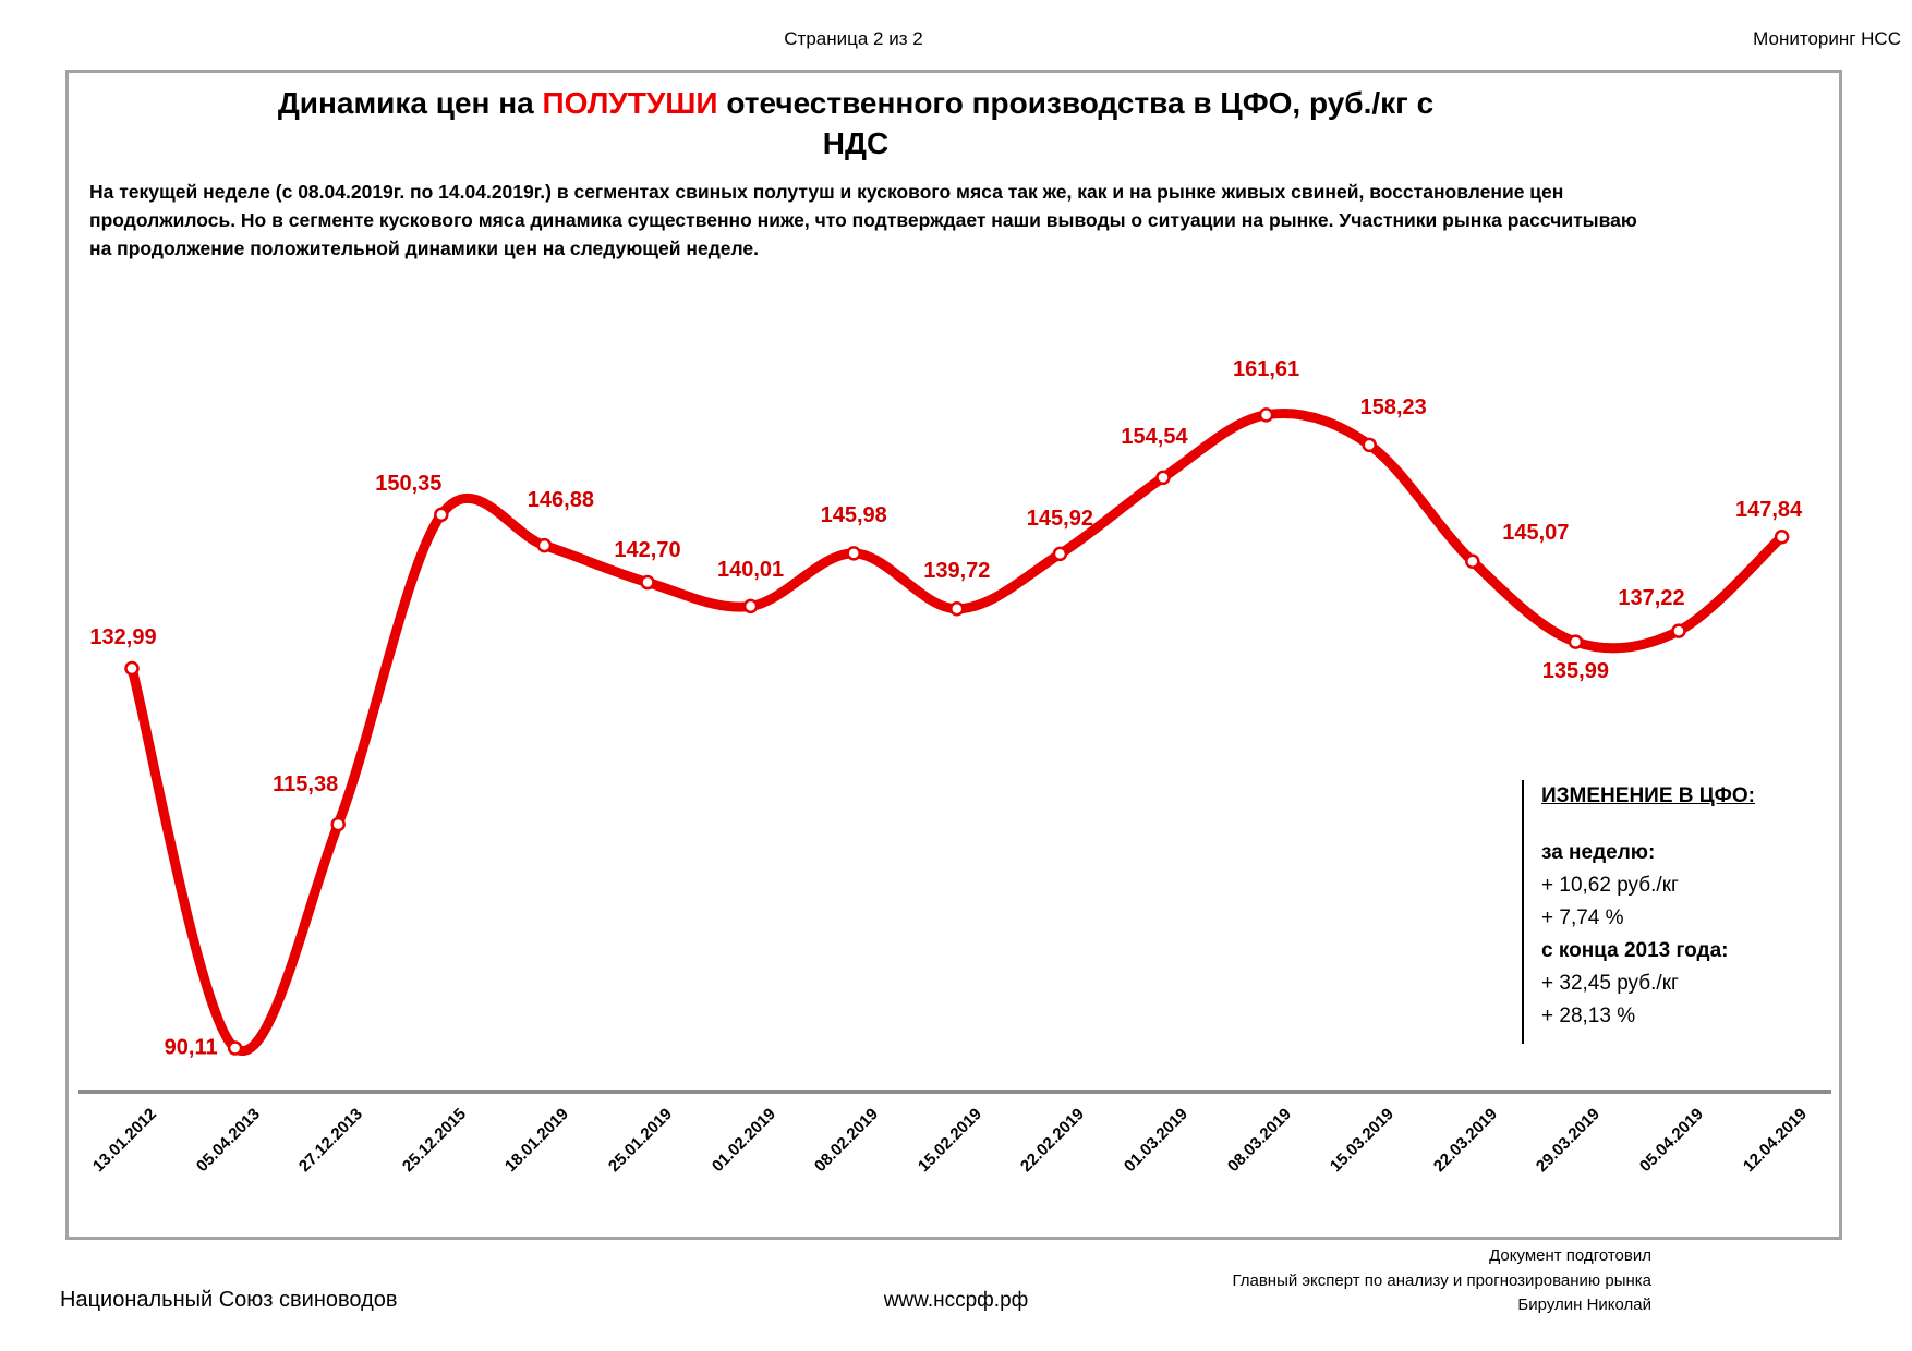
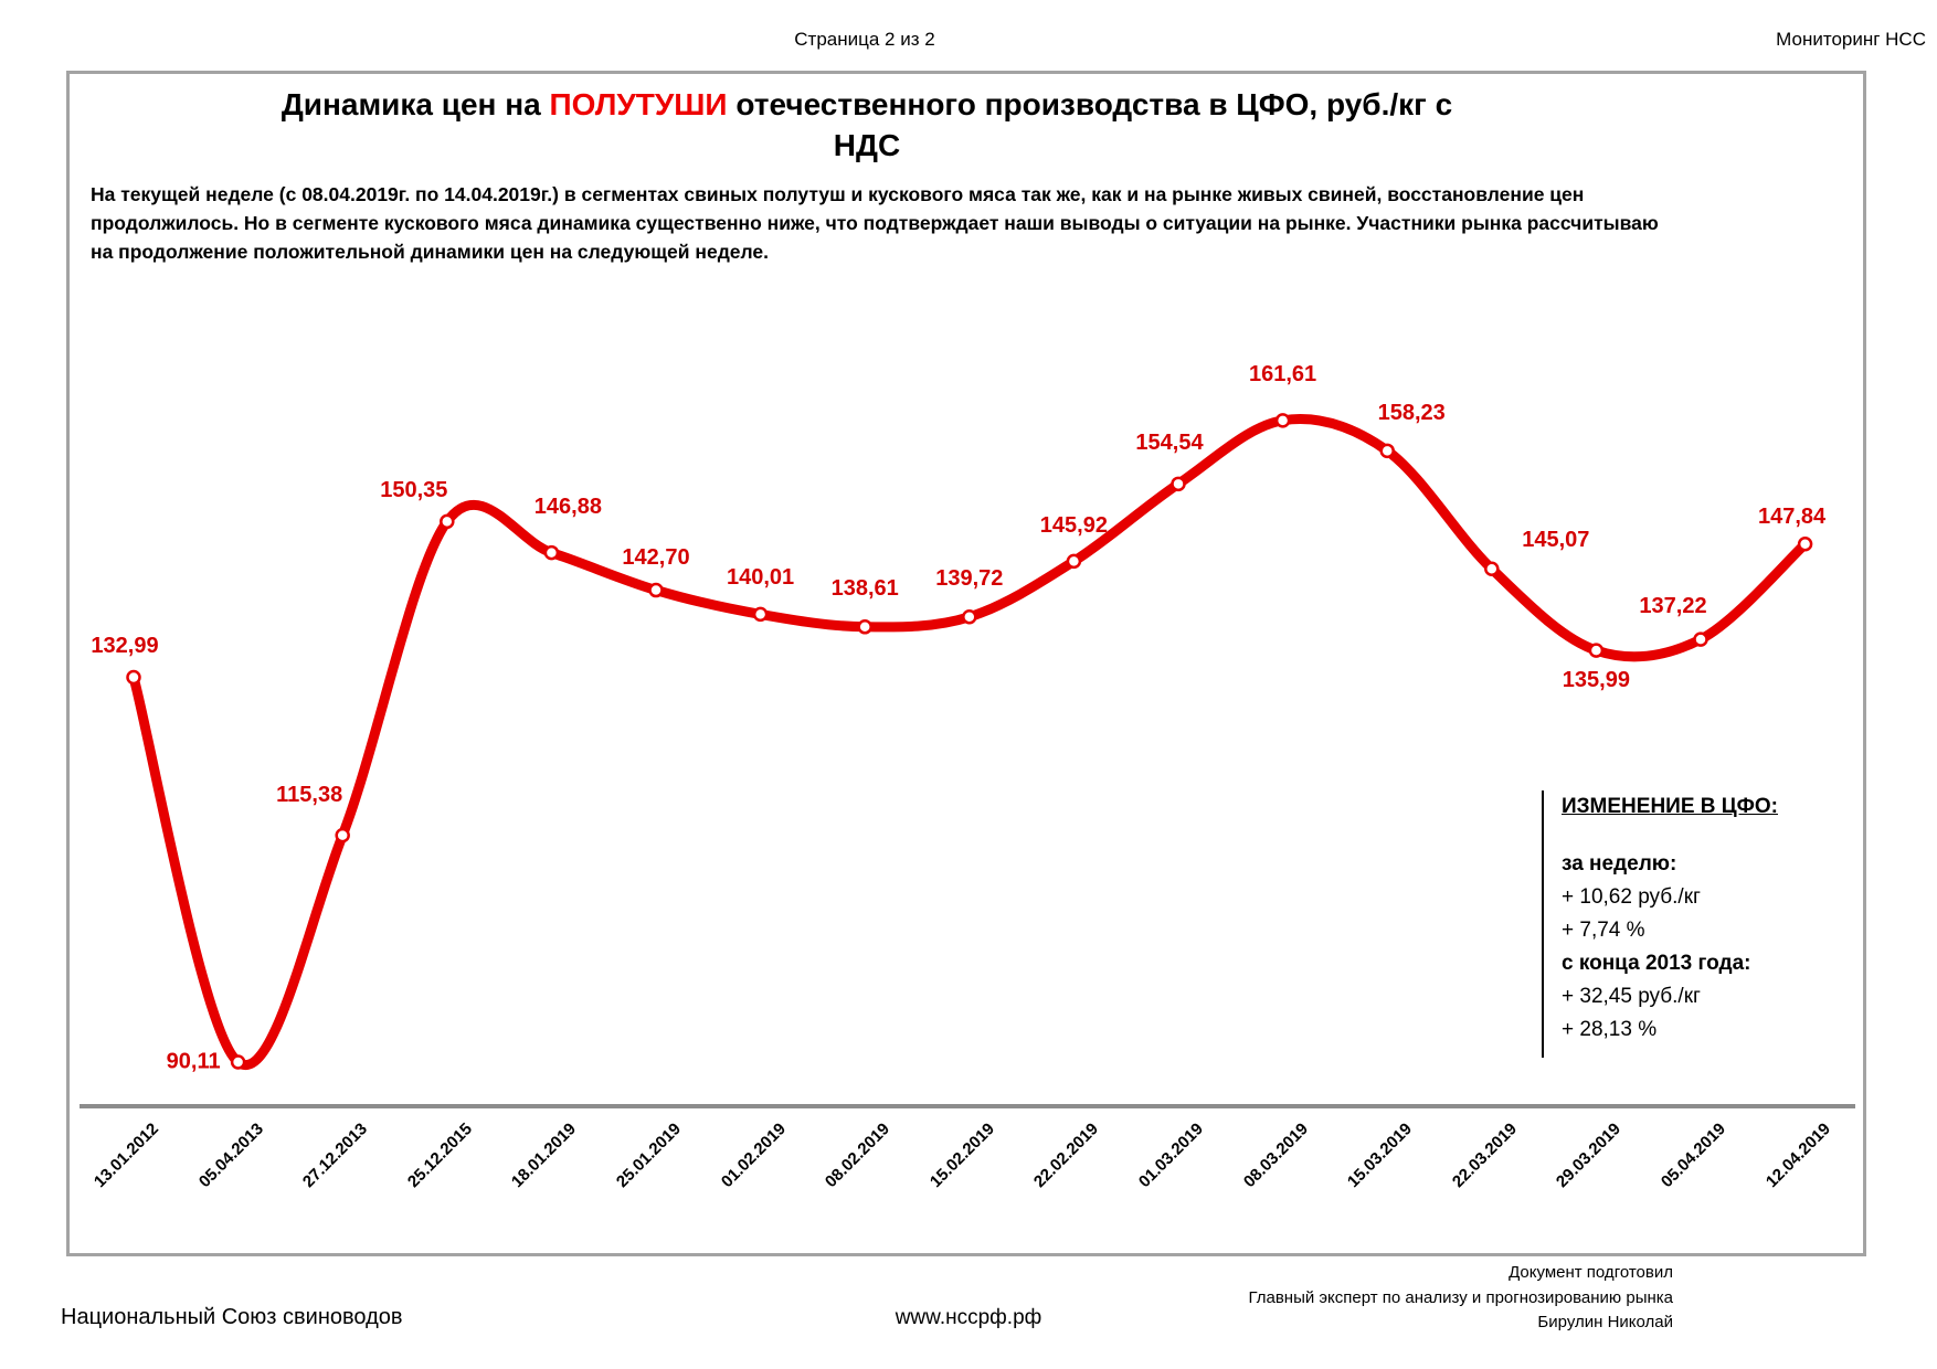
08.02.2019: 145,98 -> 138,61
